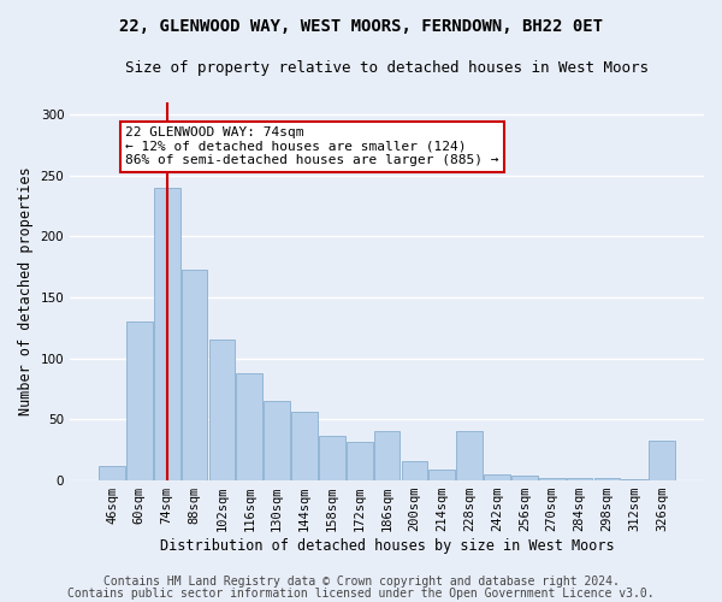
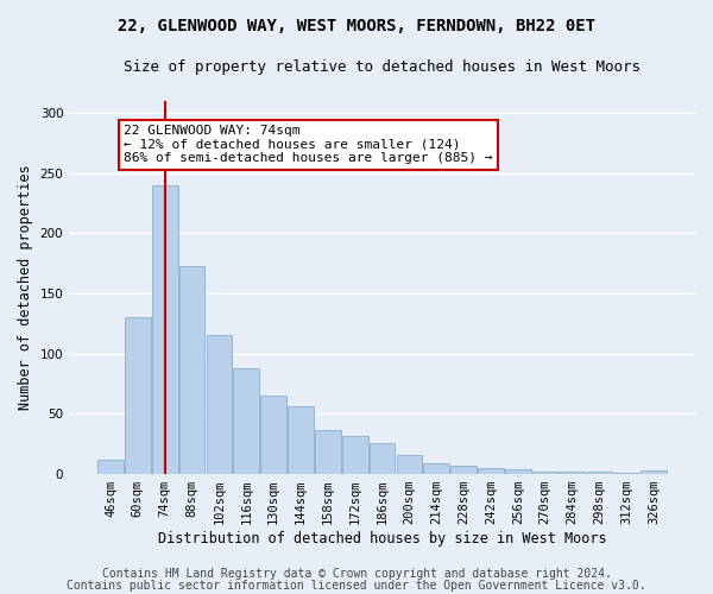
186sqm: 41 -> 26
228sqm: 41 -> 7
326sqm: 33 -> 3
